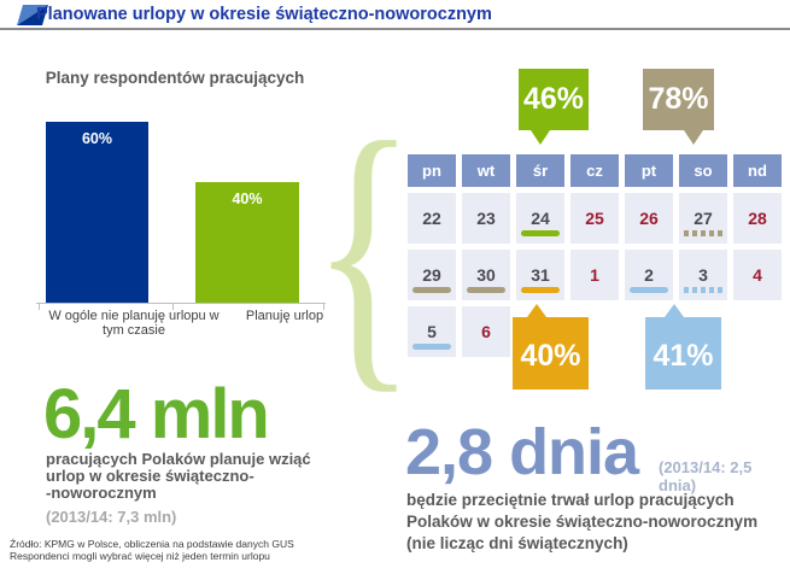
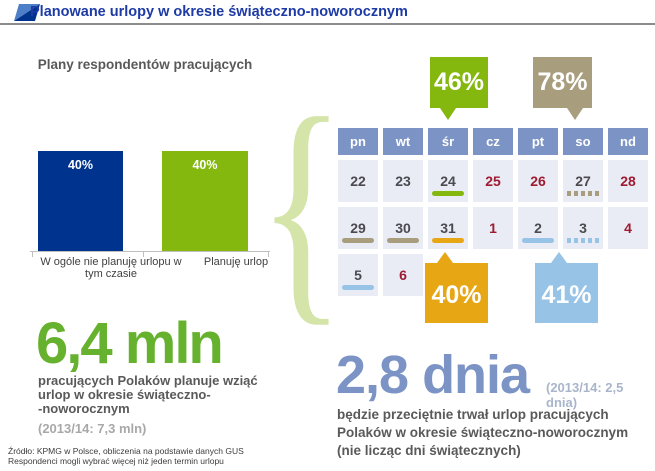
W ogóle nie planuję urlopu w tym czasie: 60% -> 40%
